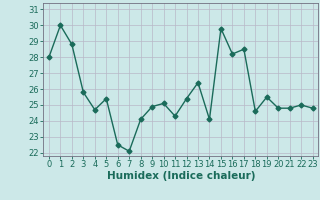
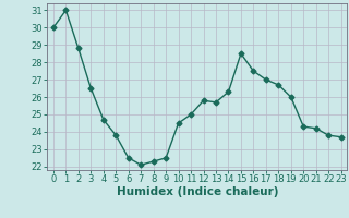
0: 28.0 -> 30.0
1: 30.0 -> 31.0
3: 25.8 -> 26.5
5: 25.4 -> 23.8
8: 24.1 -> 22.3
9: 24.9 -> 22.5
10: 25.1 -> 24.5
11: 24.3 -> 25.0
12: 25.4 -> 25.8
13: 26.4 -> 25.7
14: 24.1 -> 26.3
15: 29.8 -> 28.5
16: 28.2 -> 27.5
17: 28.5 -> 27.0
18: 24.6 -> 26.7
19: 25.5 -> 26.0
20: 24.8 -> 24.3
21: 24.8 -> 24.2
22: 25.0 -> 23.8
23: 24.8 -> 23.7
